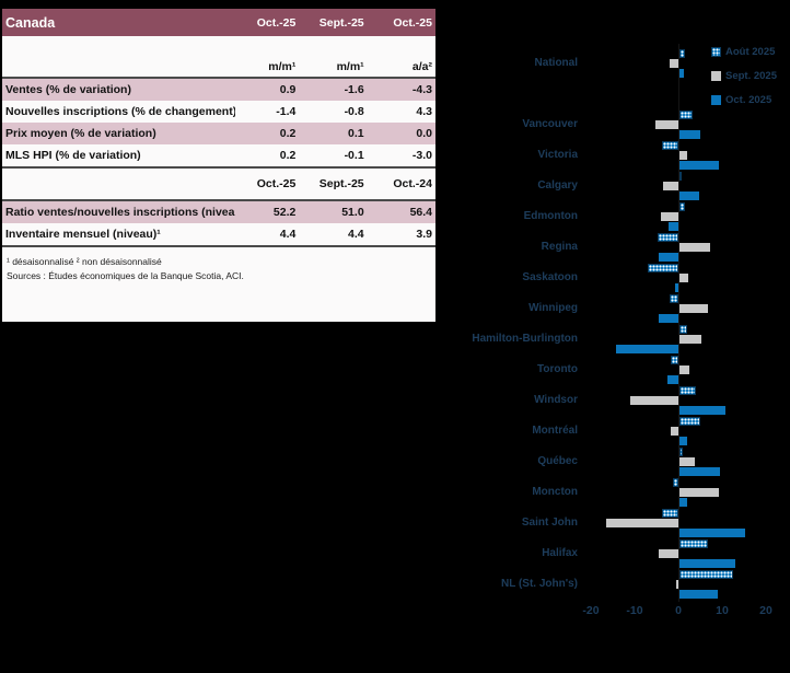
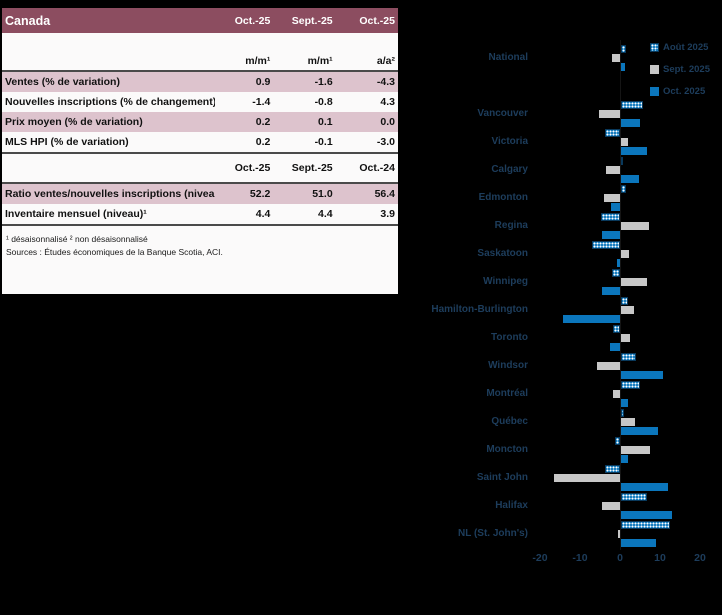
Août 2025/Vancouver: 3 -> 5
Oct. 2025/Victoria: 9 -> 6
Sept. 2025/Hamilton-Burlington: 5 -> 3
Sept. 2025/Windsor: -11 -> -6
Sept. 2025/Moncton: 9 -> 7
Oct. 2025/Saint John: 15 -> 12
